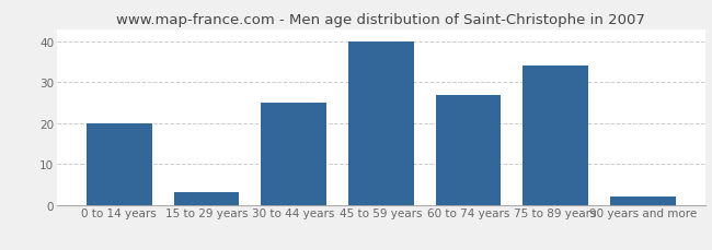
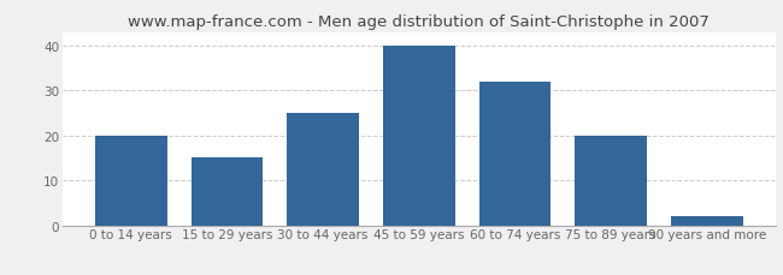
15 to 29 years: 3 -> 15
60 to 74 years: 27 -> 32
75 to 89 years: 34 -> 20
